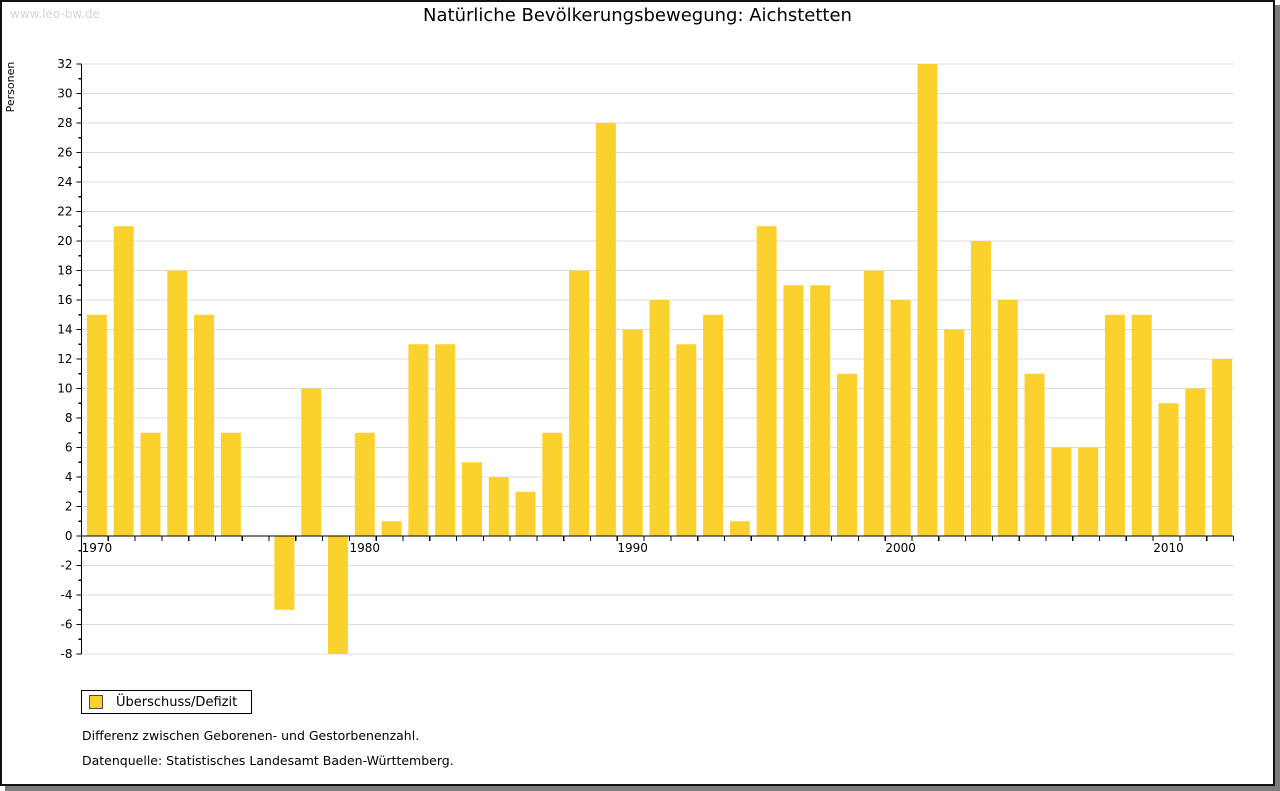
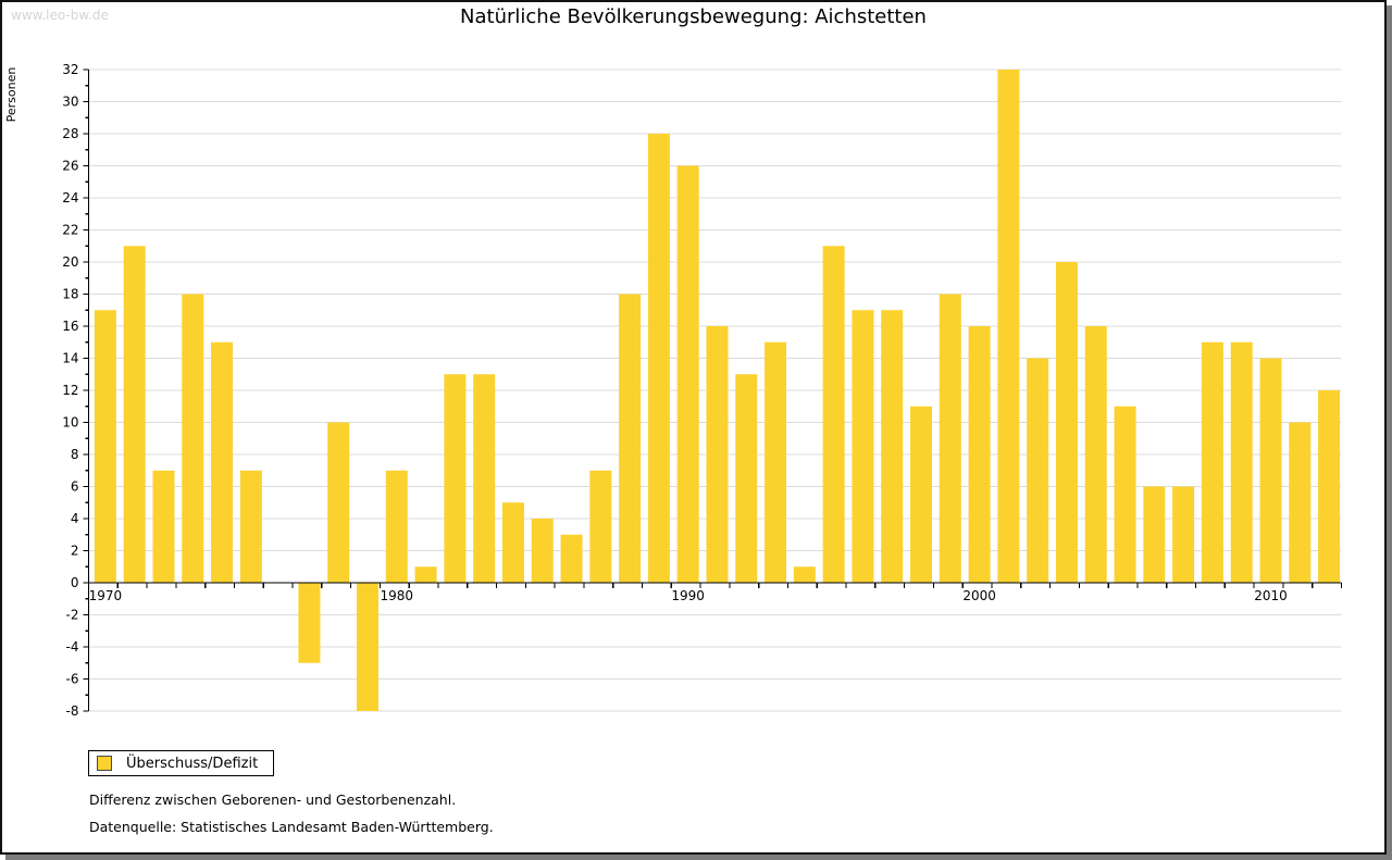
1970: 15 -> 17
1990: 14 -> 26
2010: 9 -> 14
